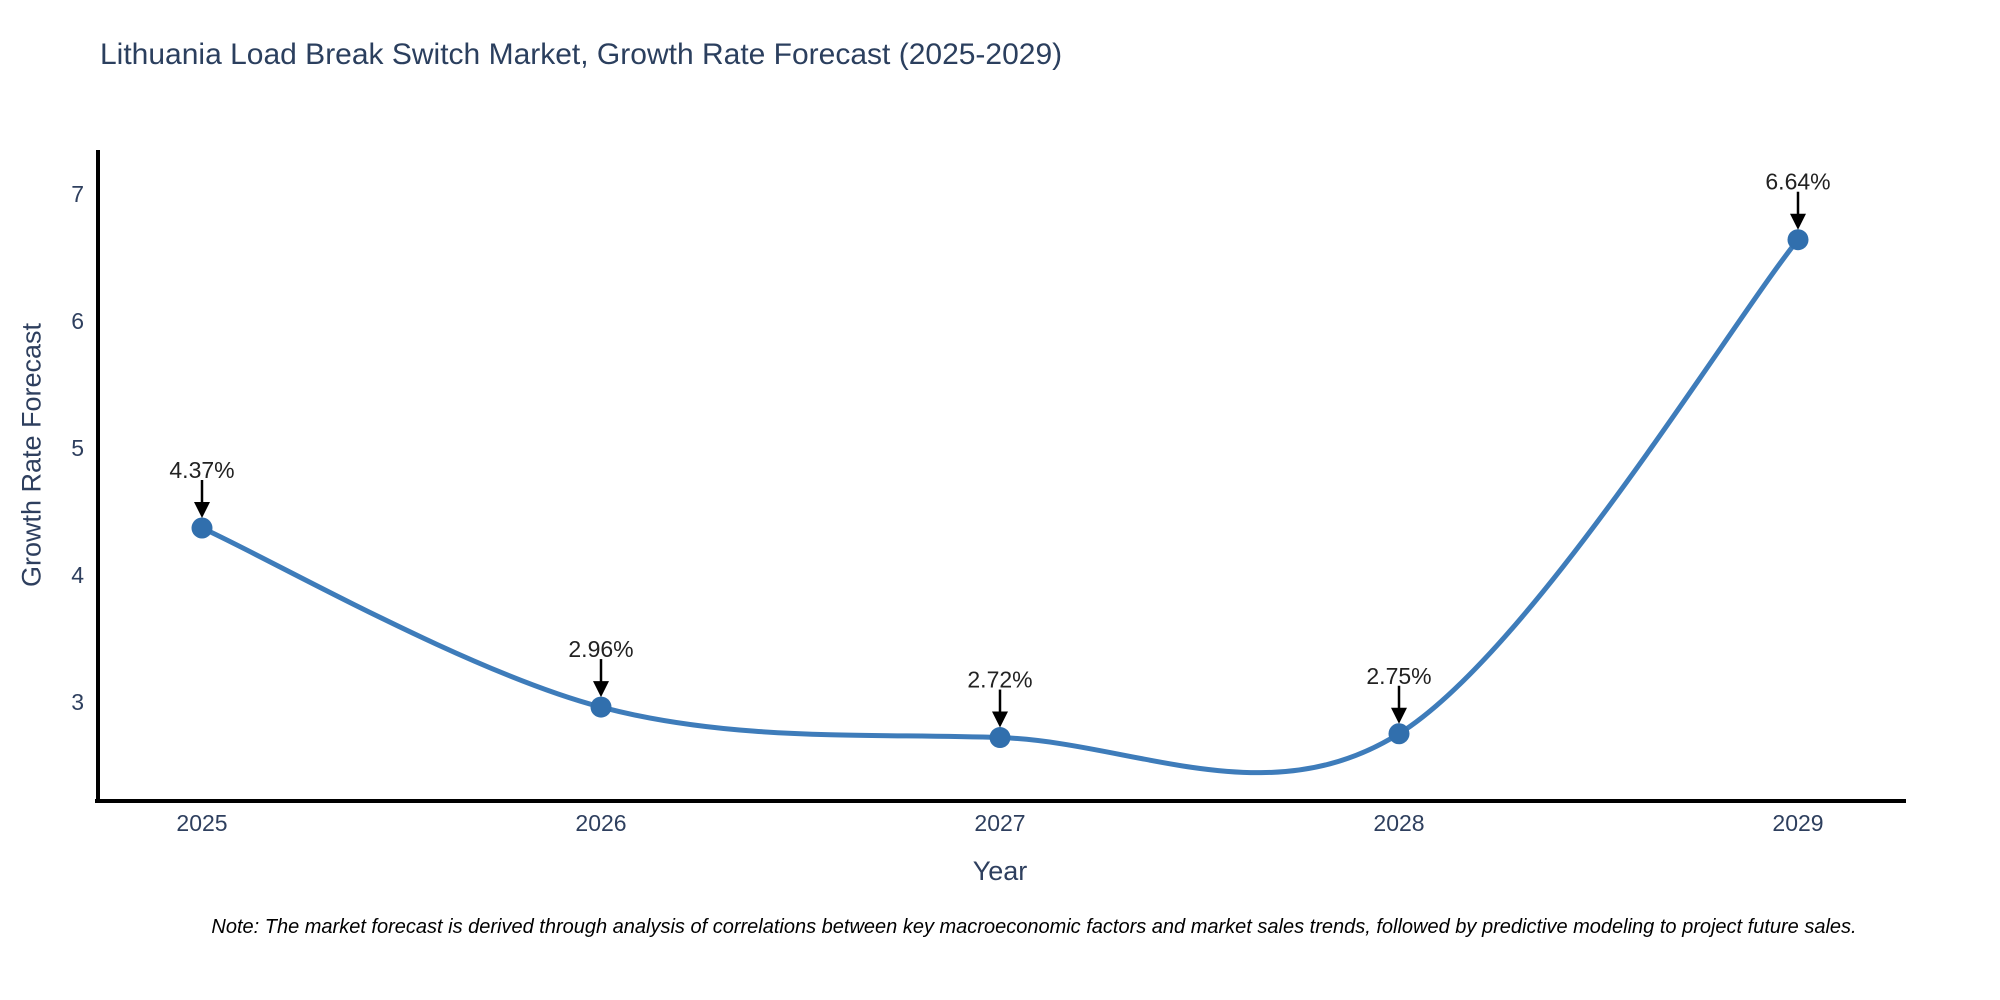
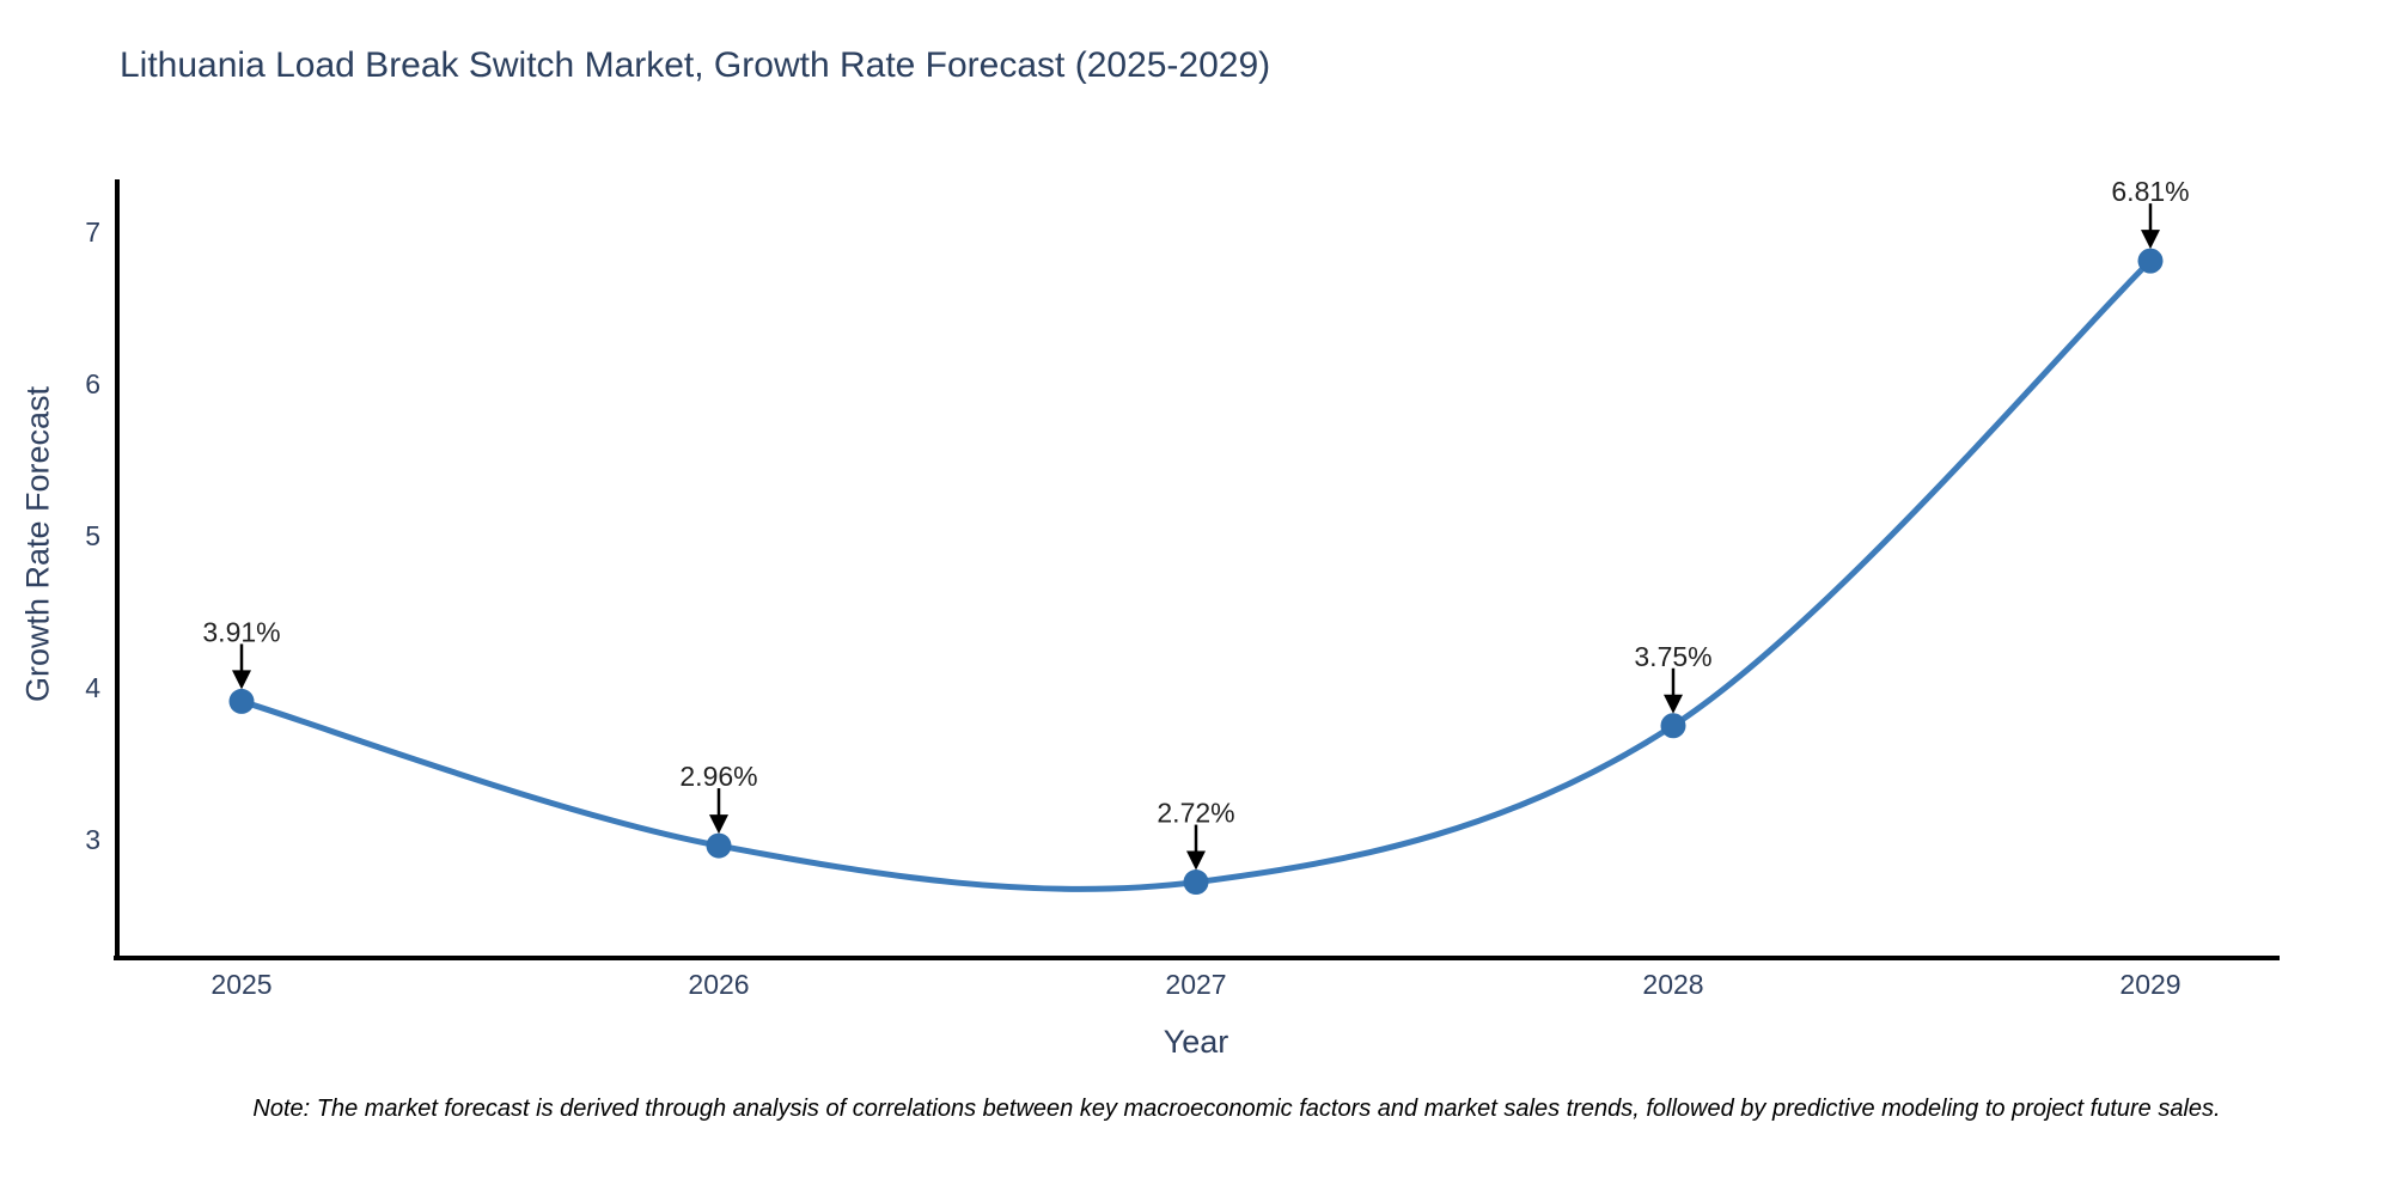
2025: 4.37% -> 3.91%
2028: 2.75% -> 3.75%
2029: 6.64% -> 6.81%
